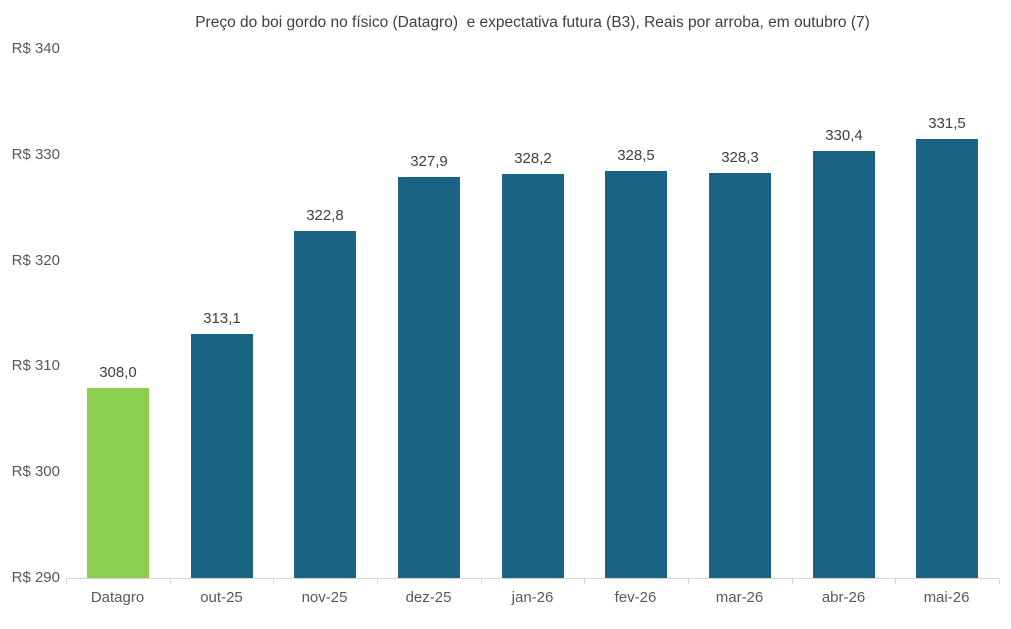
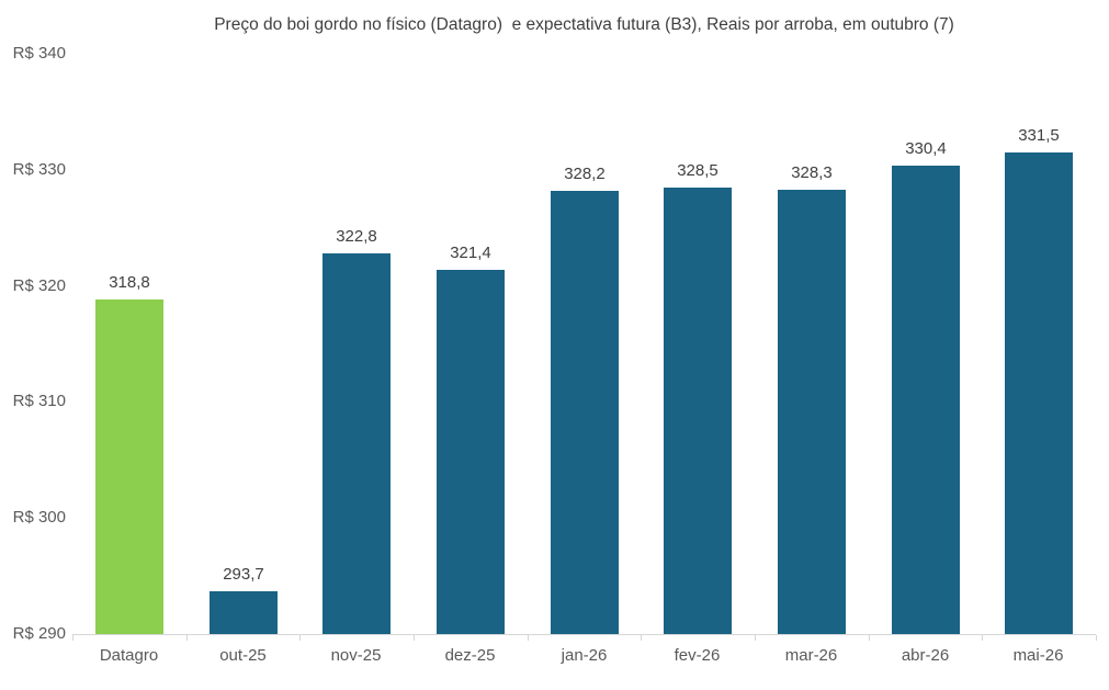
Datagro: 308,0 -> 318,8
out-25: 313,1 -> 293,7
dez-25: 327,9 -> 321,4
